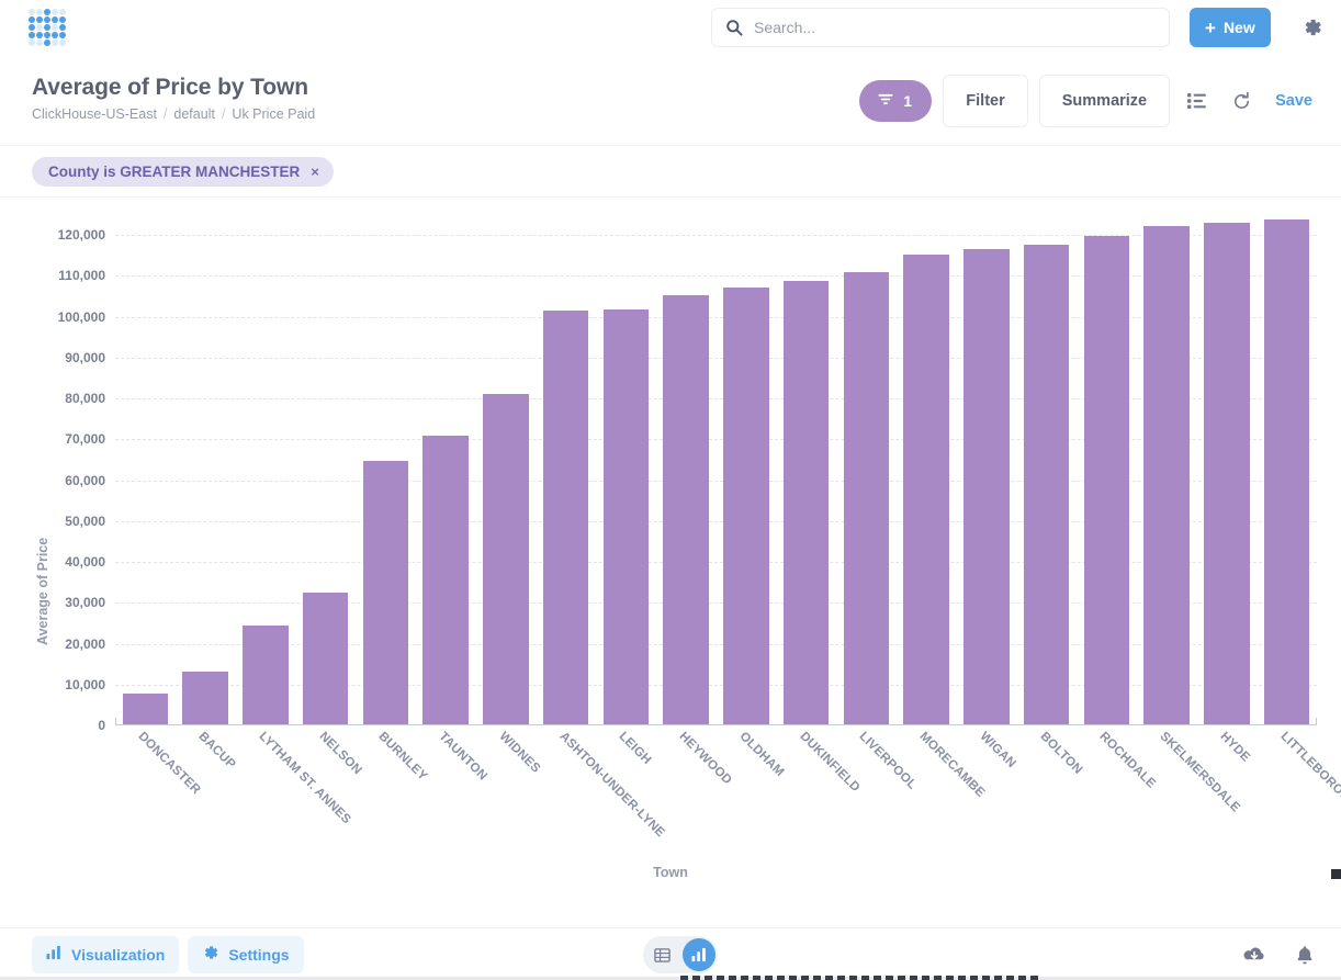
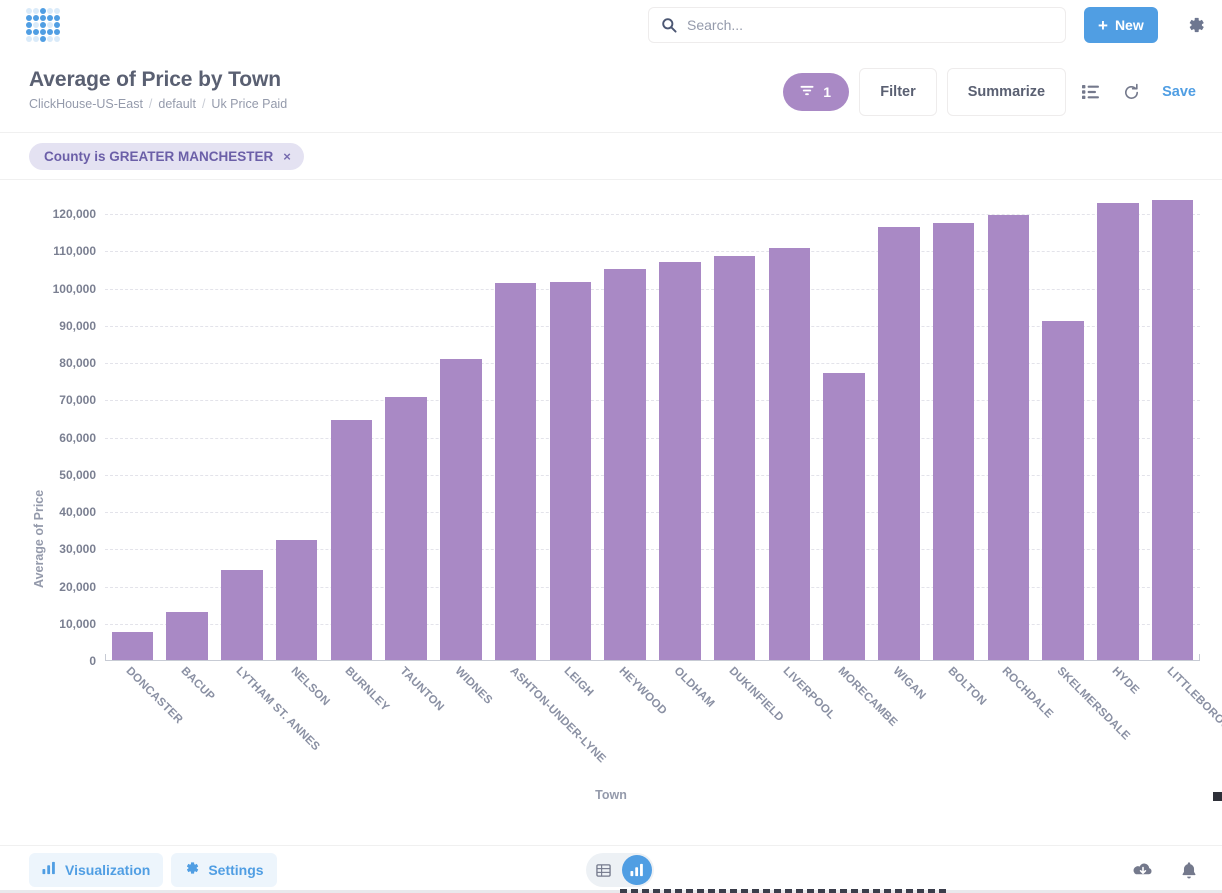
MORECAMBE: 115000 -> 77000
SKELMERSDALE: 122000 -> 91000
